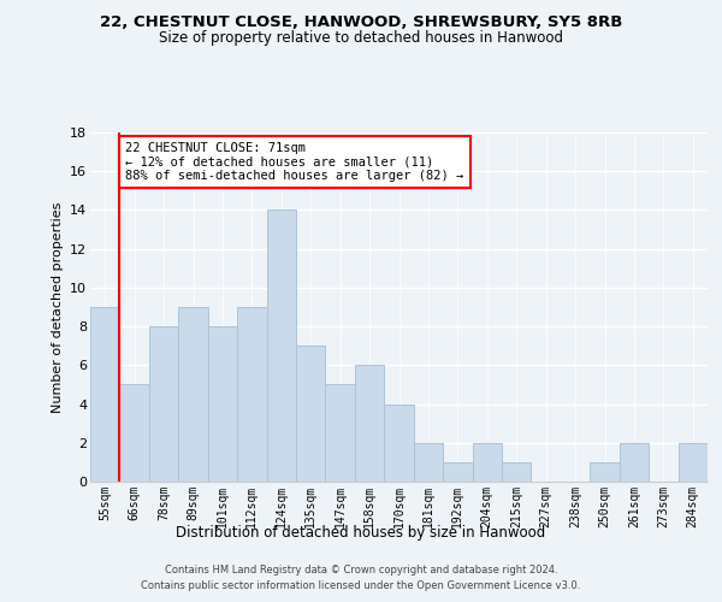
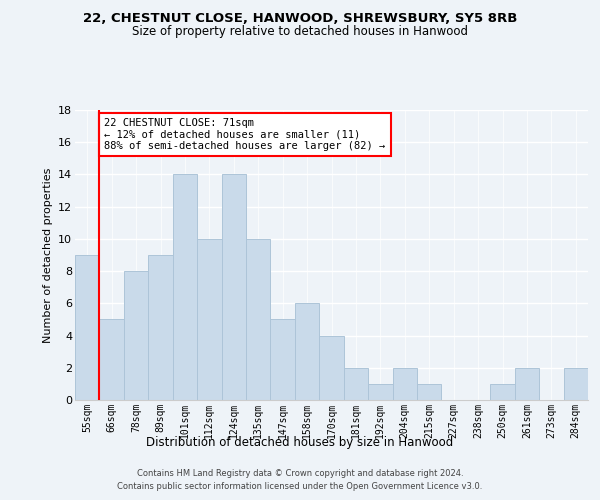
101sqm: 8 -> 14
112sqm: 9 -> 10
135sqm: 7 -> 10
